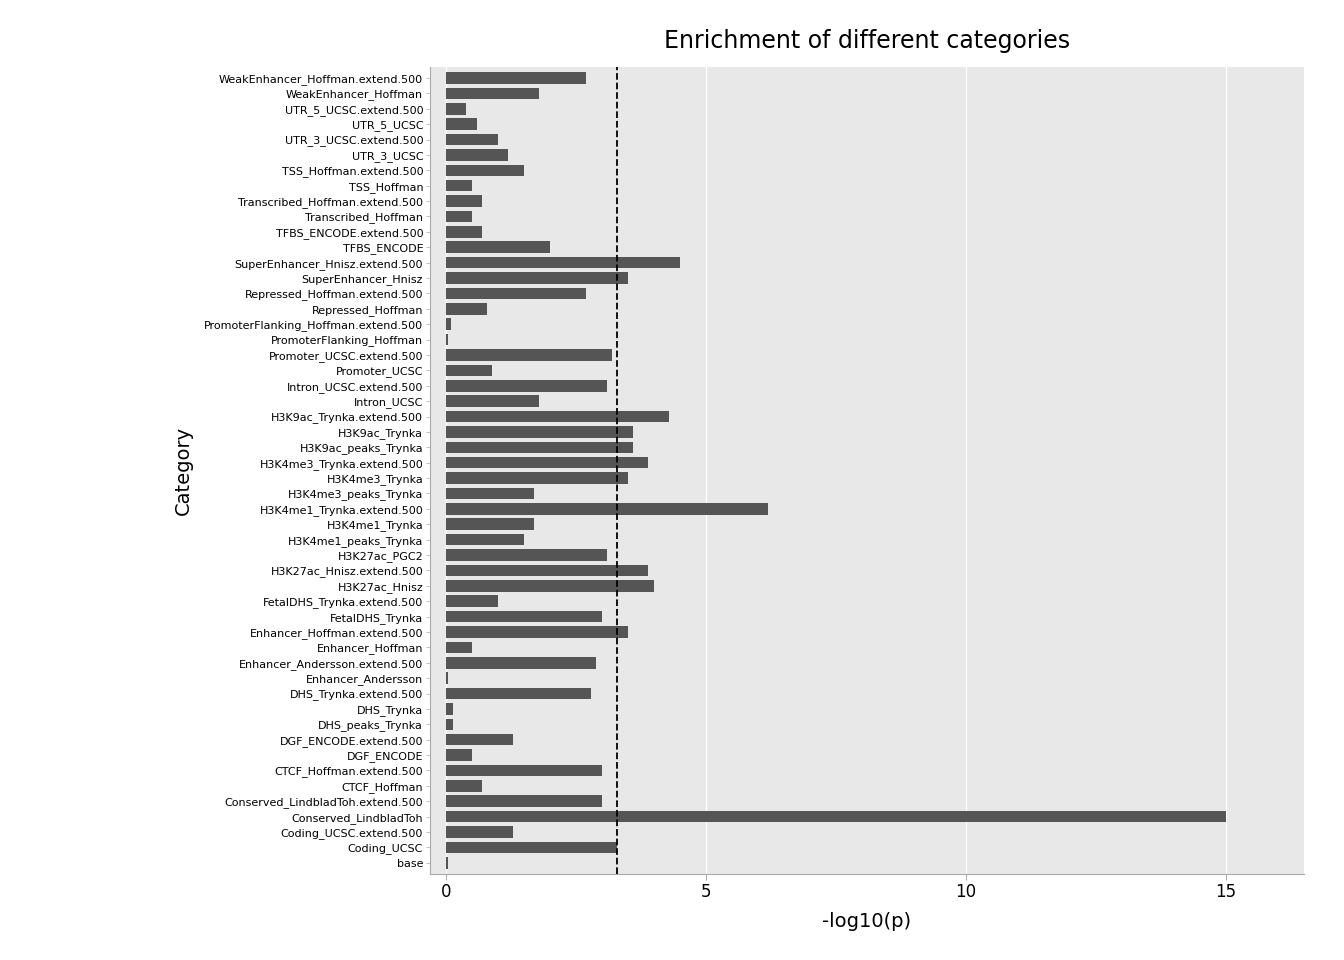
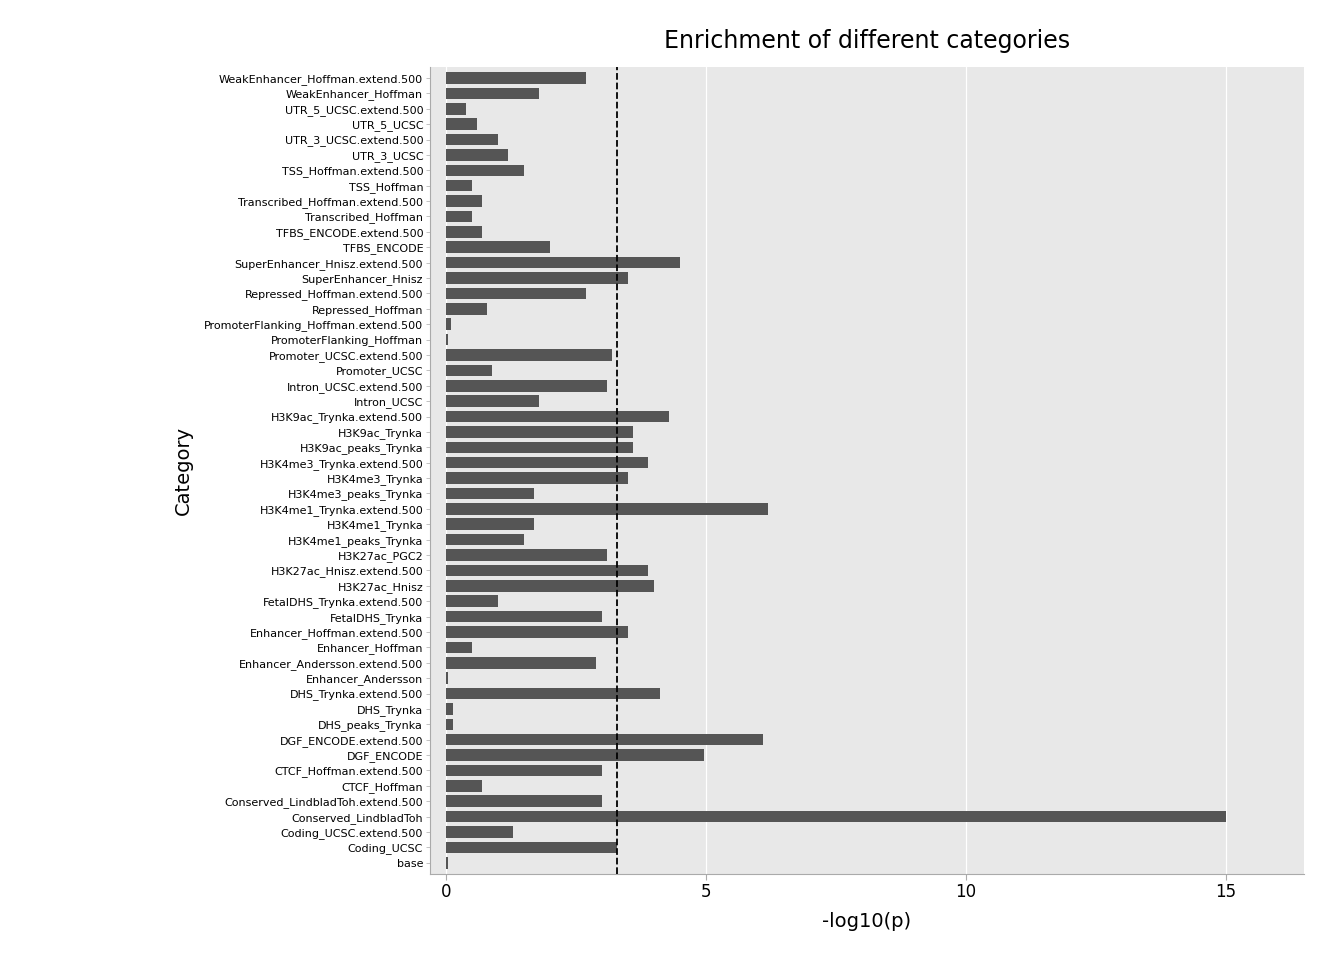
DHS_Trynka.extend.500: 2.80 -> 4.12
DGF_ENCODE.extend.500: 1.30 -> 6.10
DGF_ENCODE: 0.50 -> 4.96
